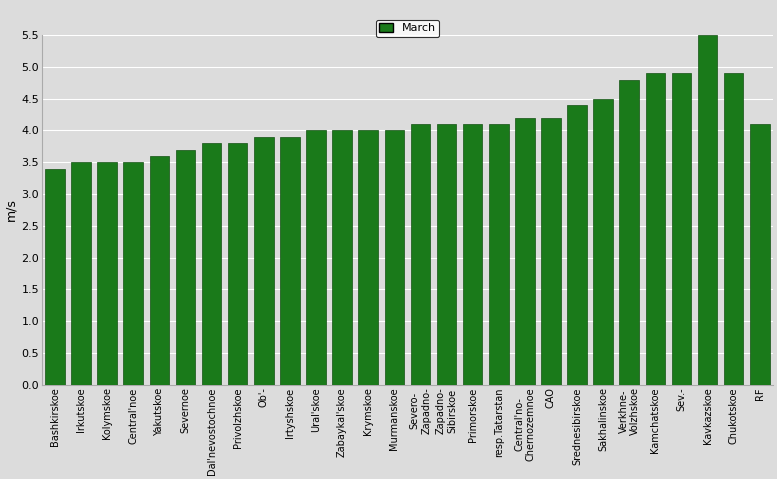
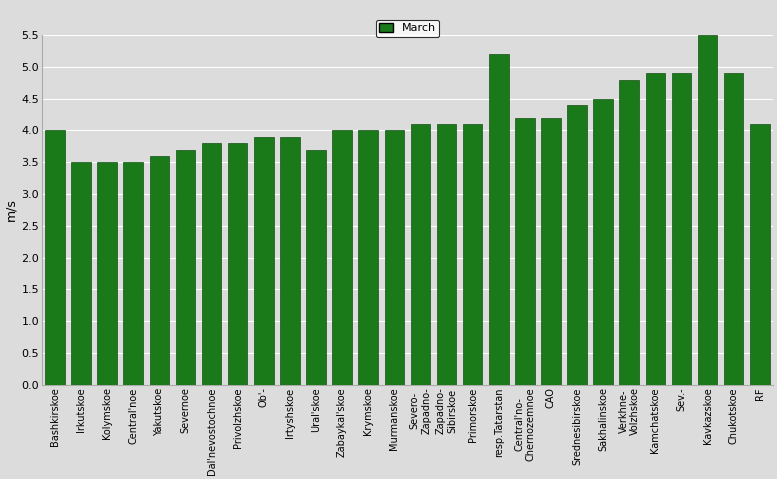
Bashkirskoe: 3.4 -> 4.0
Ural'skoe: 4.0 -> 3.7
resp.Tatarstan: 4.1 -> 5.2
